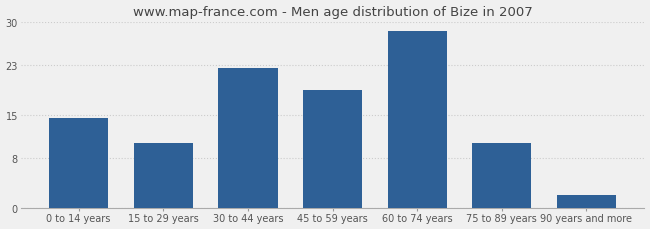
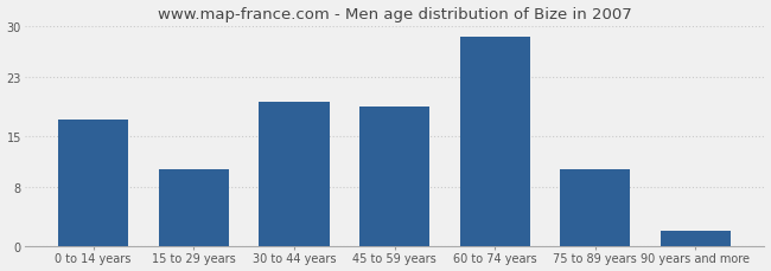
0 to 14 years: 14.5 -> 17.2
30 to 44 years: 22.5 -> 19.6
